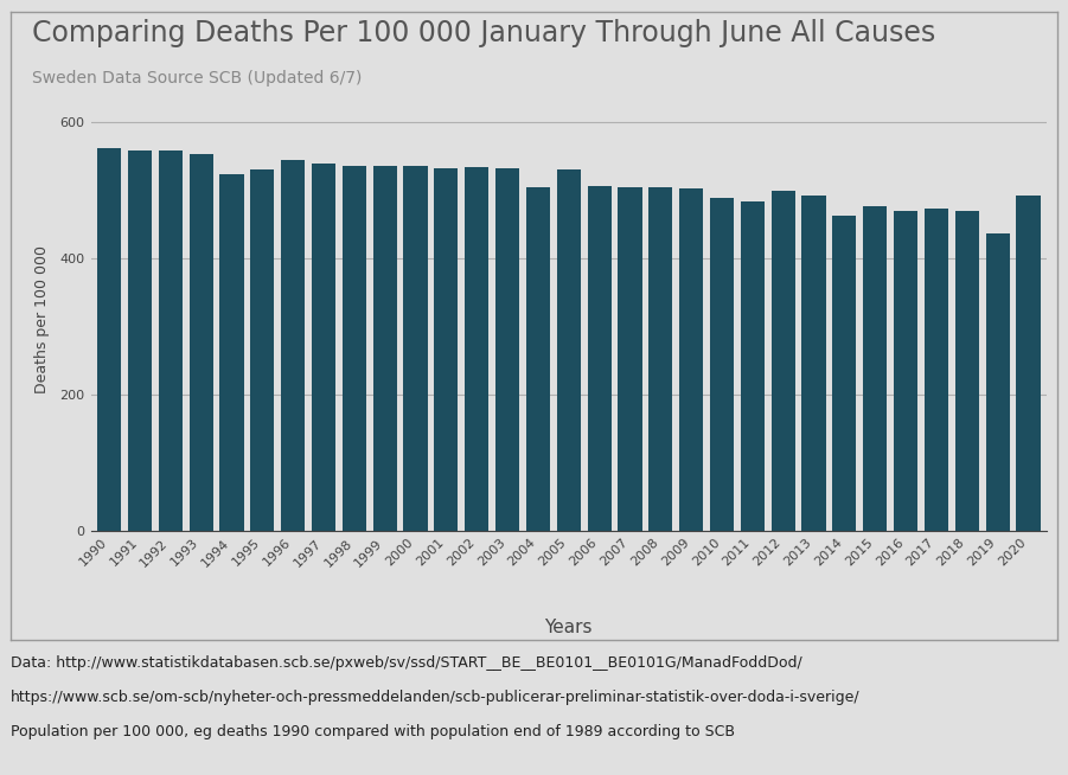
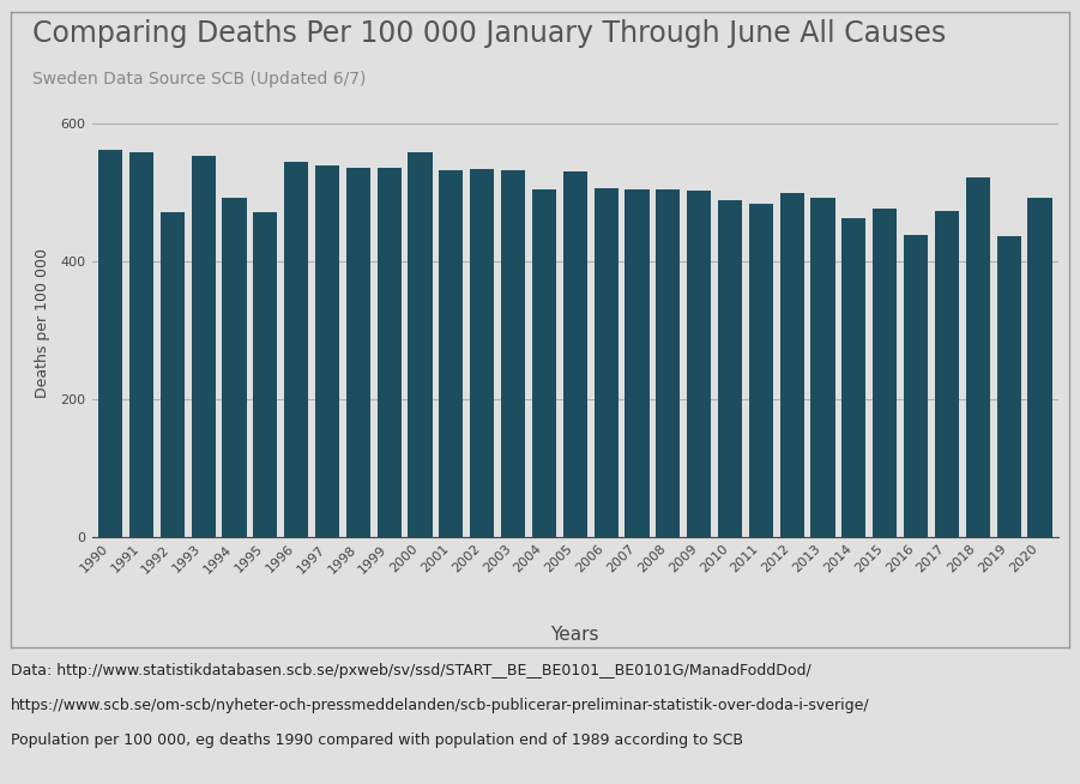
1992: 558 -> 472
1994: 523 -> 492
1995: 530 -> 472
2000: 536 -> 558
2016: 470 -> 438
2018: 469 -> 522
